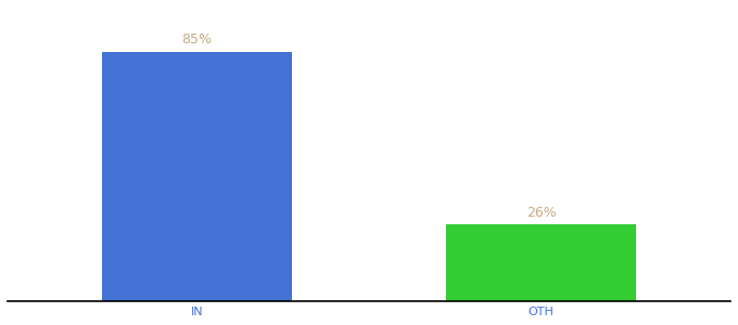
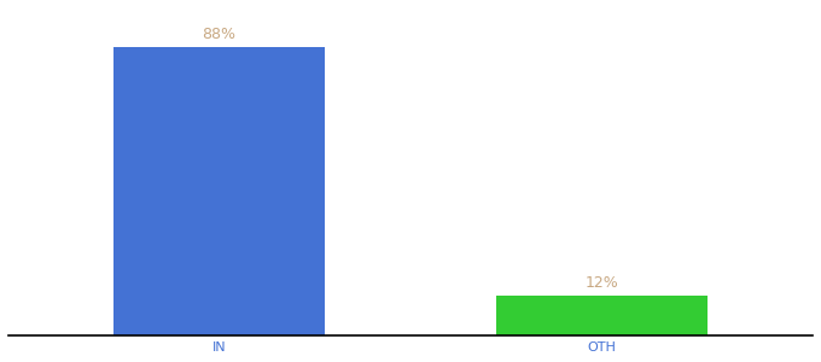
IN: 85% -> 88%
OTH: 26% -> 12%
